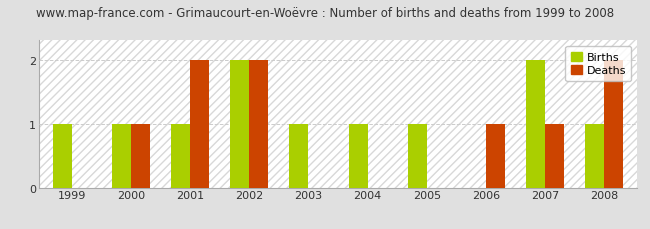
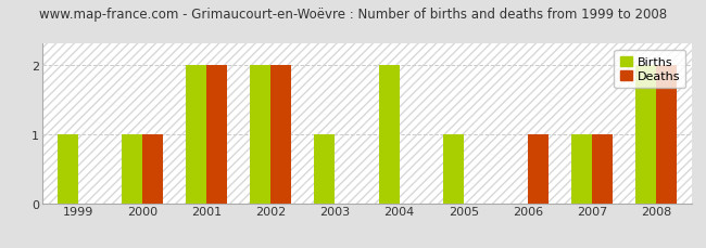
Births/2001: 1 -> 2
Births/2004: 1 -> 2
Births/2007: 2 -> 1
Births/2008: 1 -> 2
